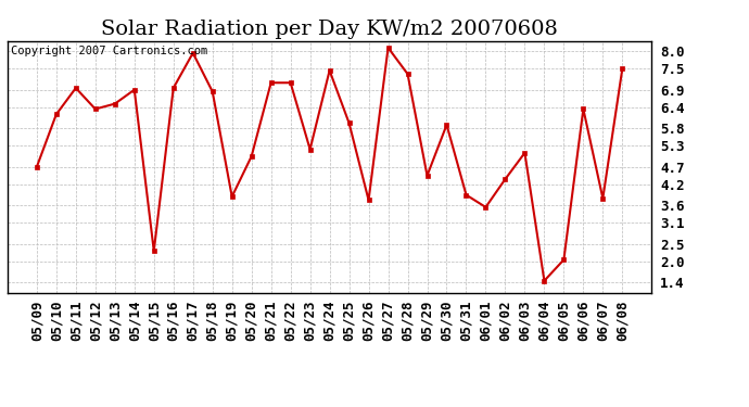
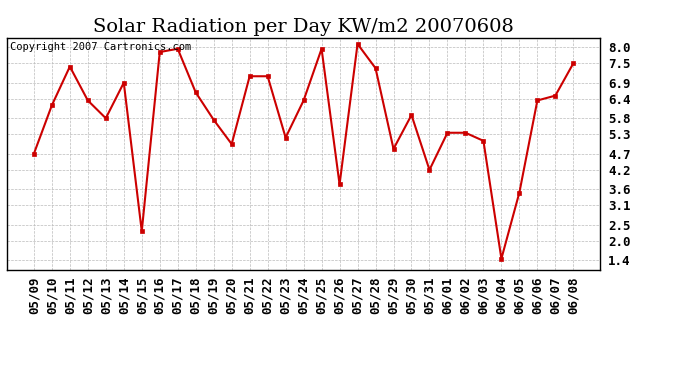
05/11: 6.95 -> 7.40
05/13: 6.50 -> 5.80
05/16: 6.95 -> 7.85
05/18: 6.85 -> 6.60
05/19: 3.85 -> 5.75
05/24: 7.45 -> 6.35
05/25: 5.95 -> 7.95
05/29: 4.45 -> 4.85
05/31: 3.90 -> 4.20
06/01: 3.55 -> 5.35
06/02: 4.35 -> 5.35
06/05: 2.05 -> 3.50
06/07: 3.80 -> 6.50
